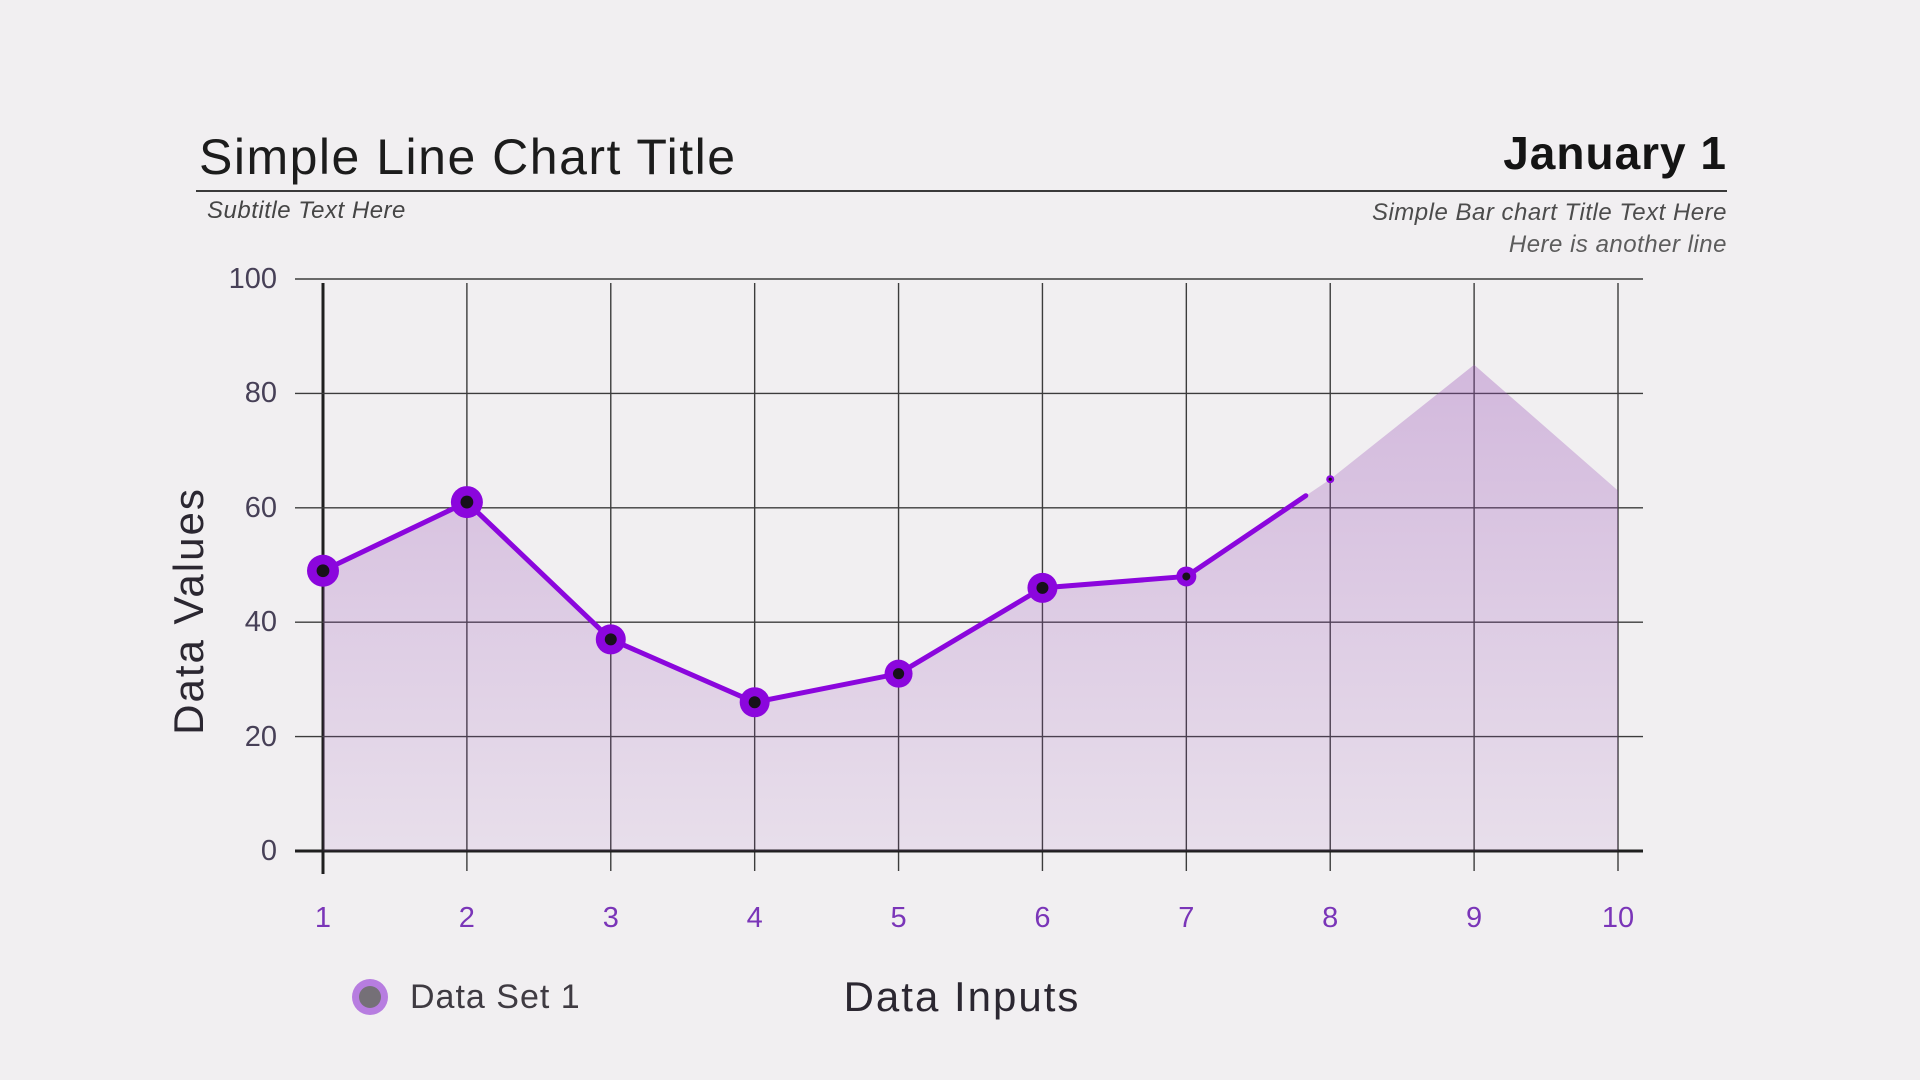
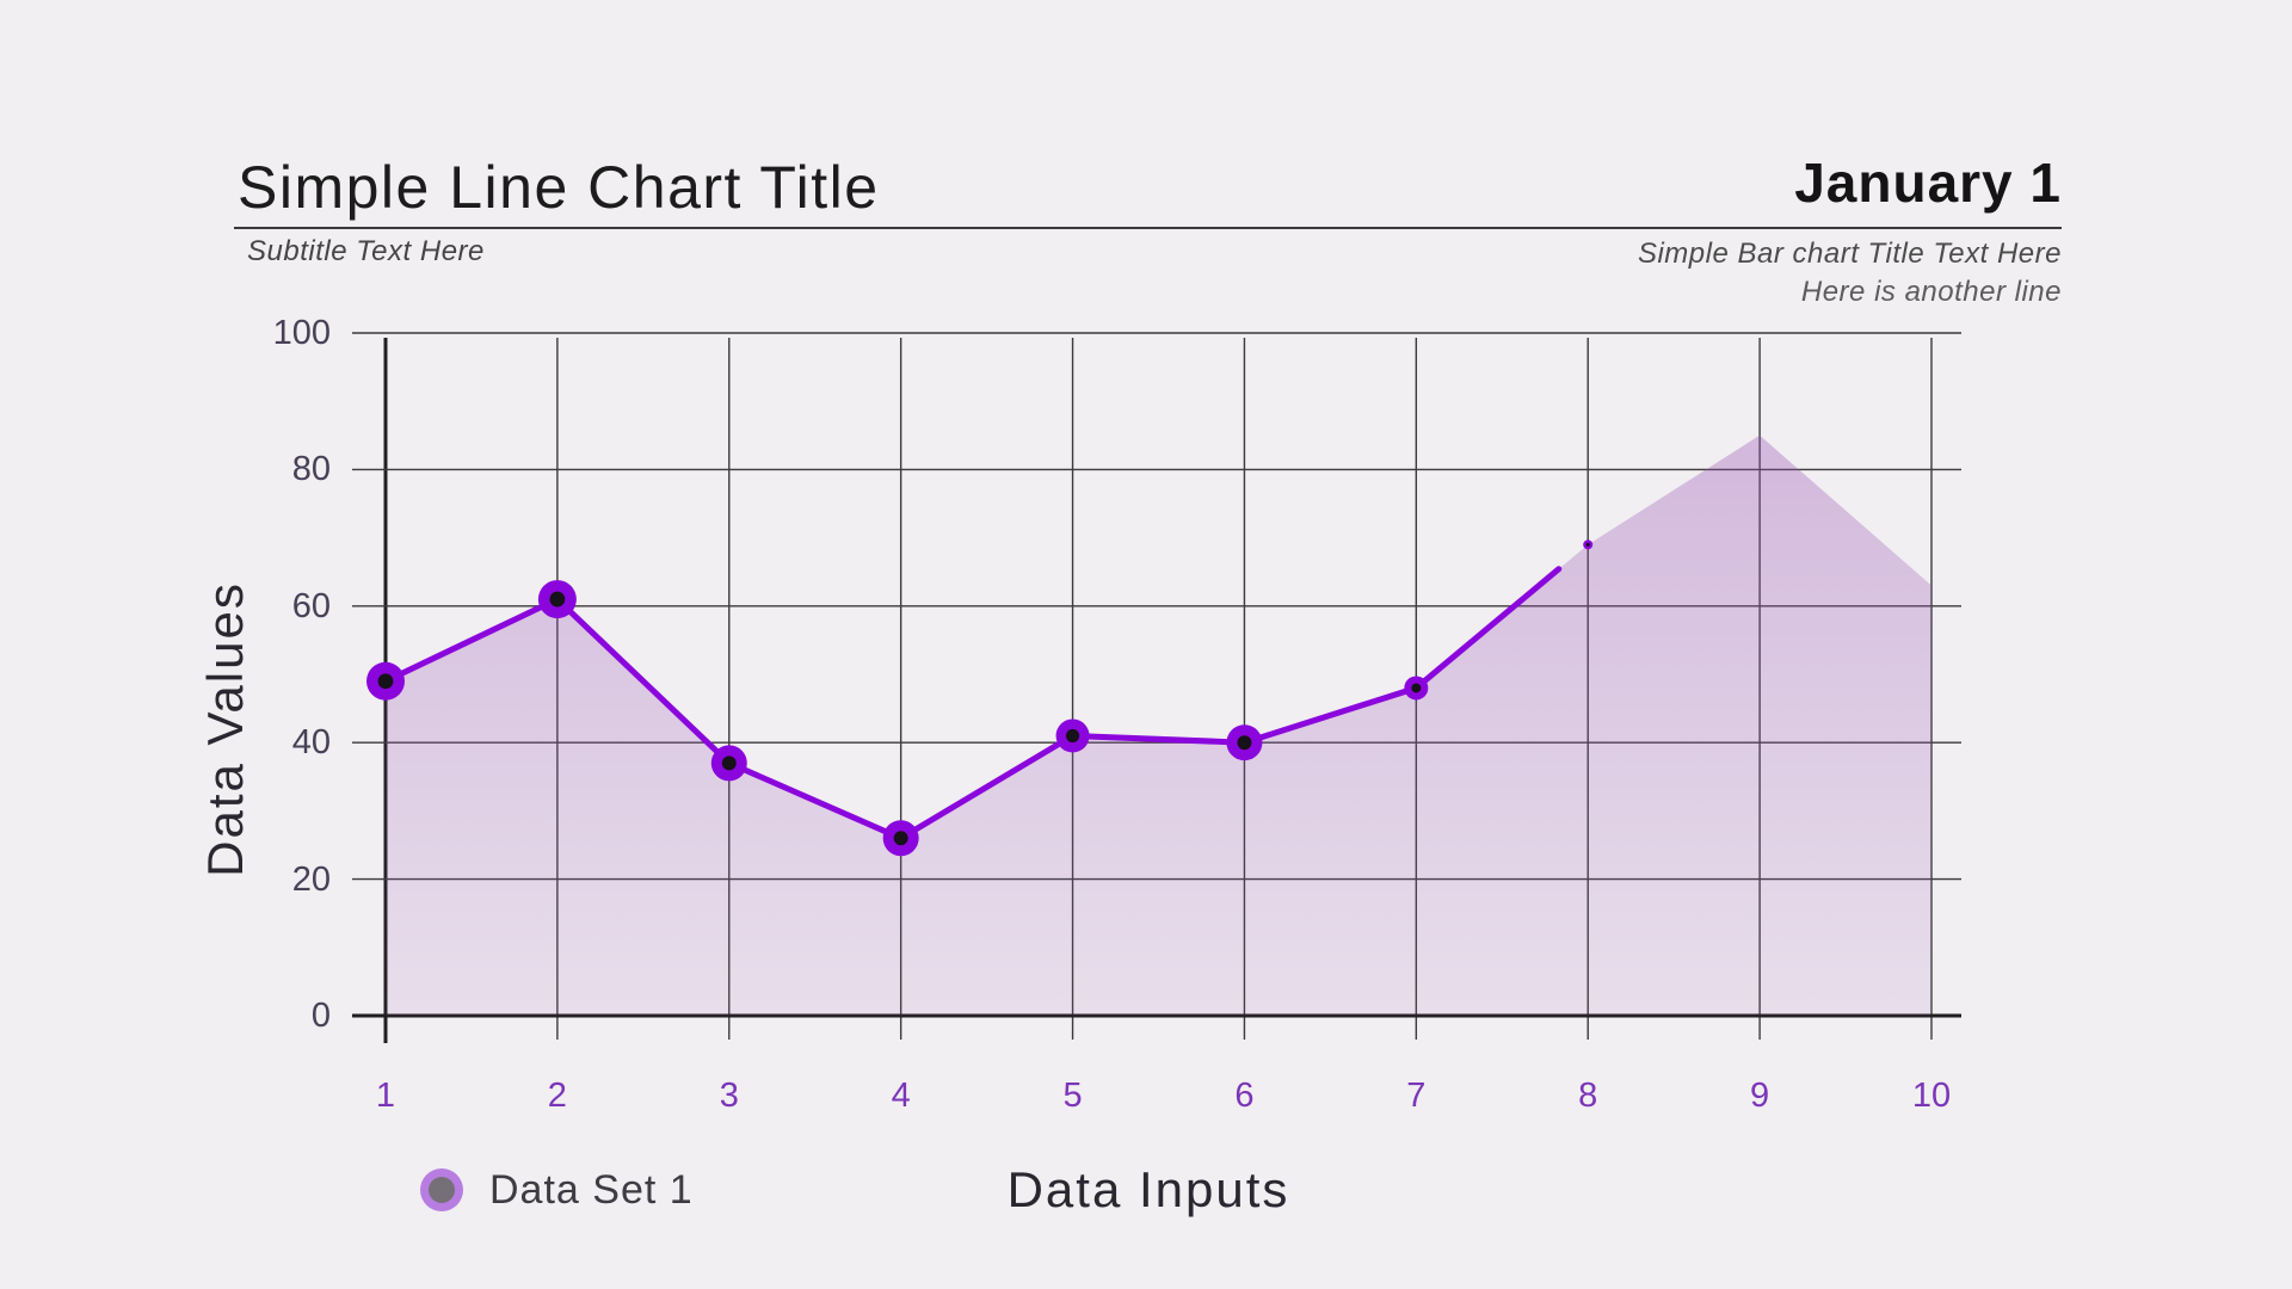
5: 31 -> 41
6: 46 -> 40
8: 65 -> 69
